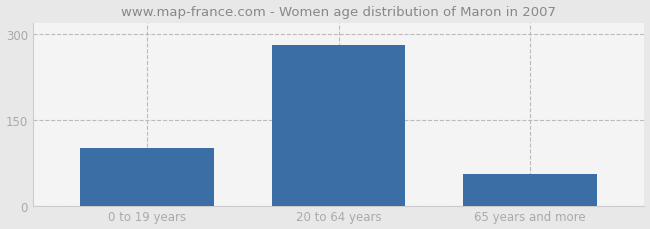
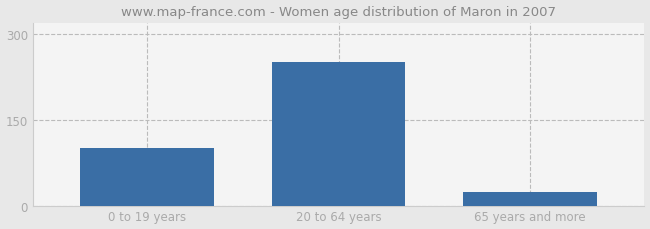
20 to 64 years: 281 -> 252
65 years and more: 55 -> 24
